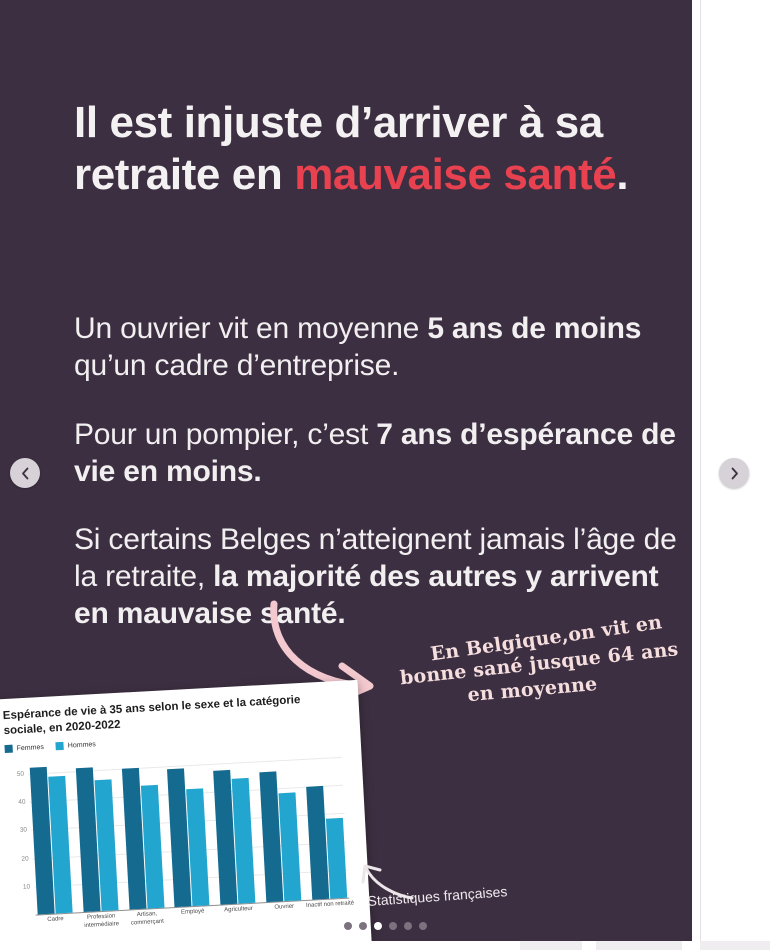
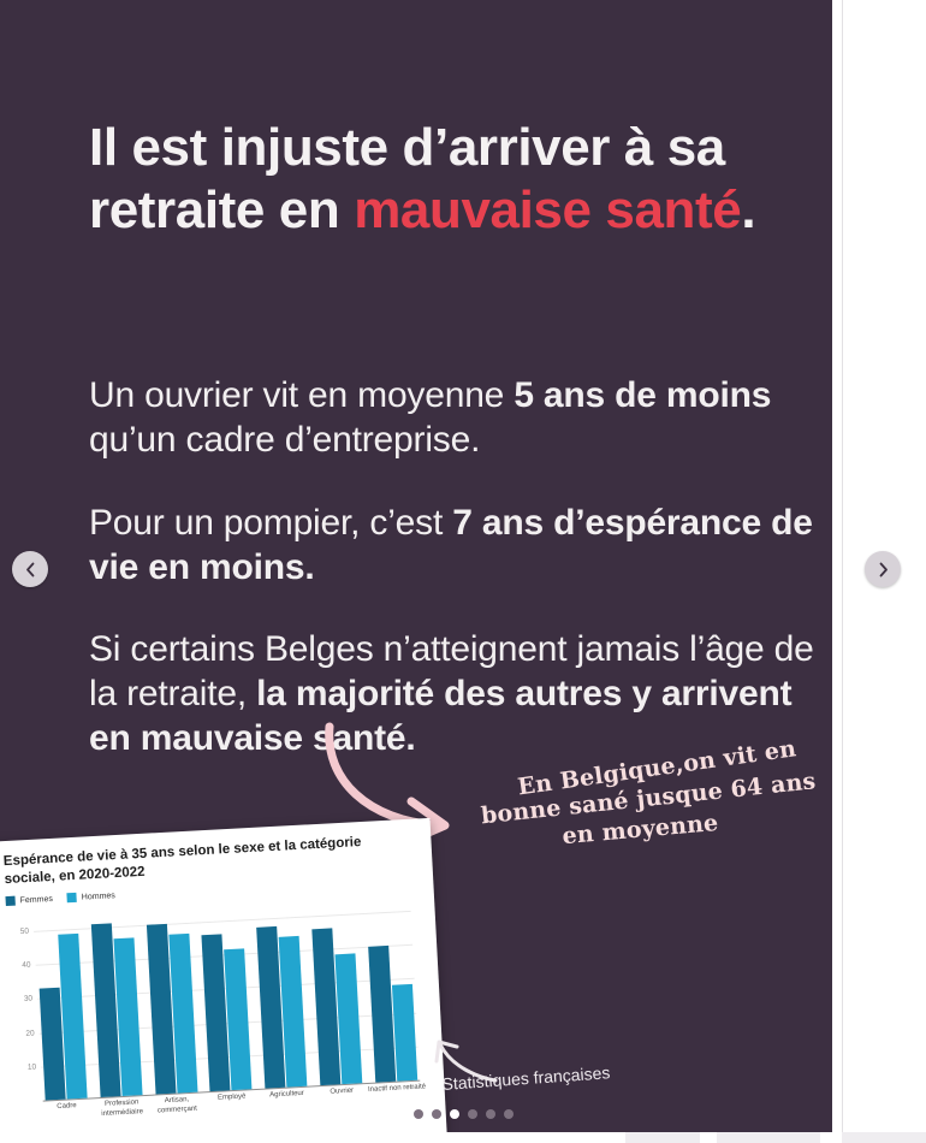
Femmes/Cadre: 52 -> 33
Hommes/Artisan, commerçant: 44 -> 47
Femmes/Employé: 49 -> 46
